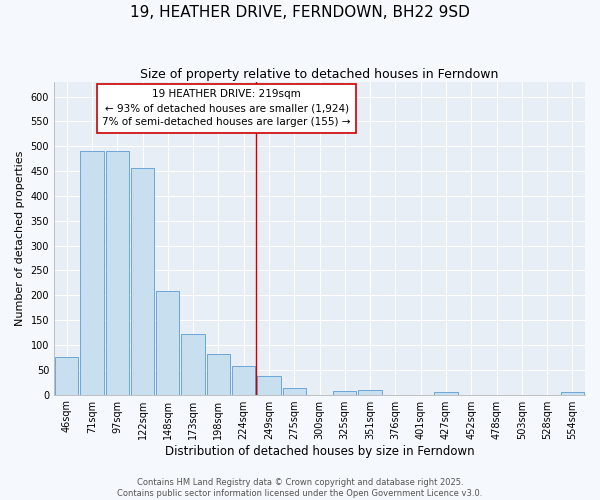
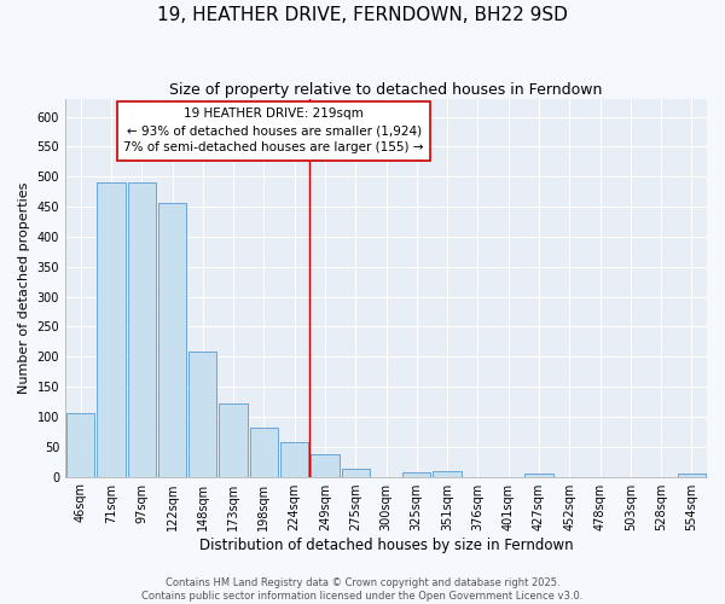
46sqm: 75 -> 105
